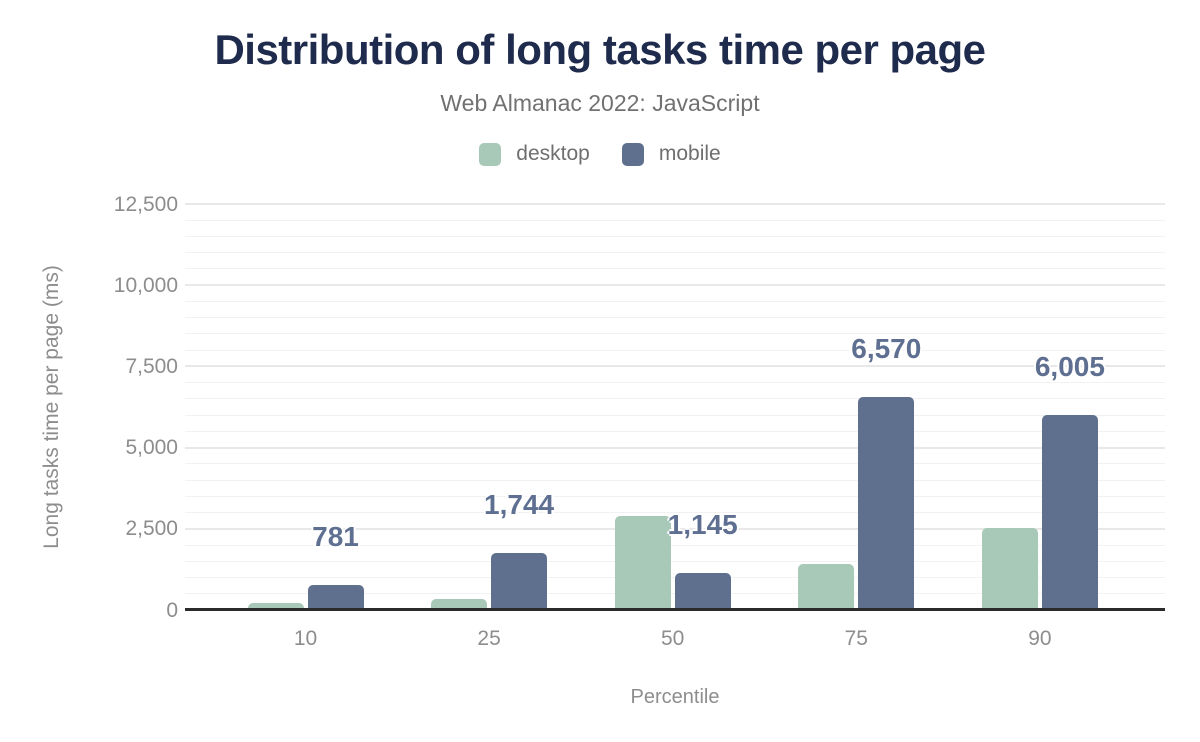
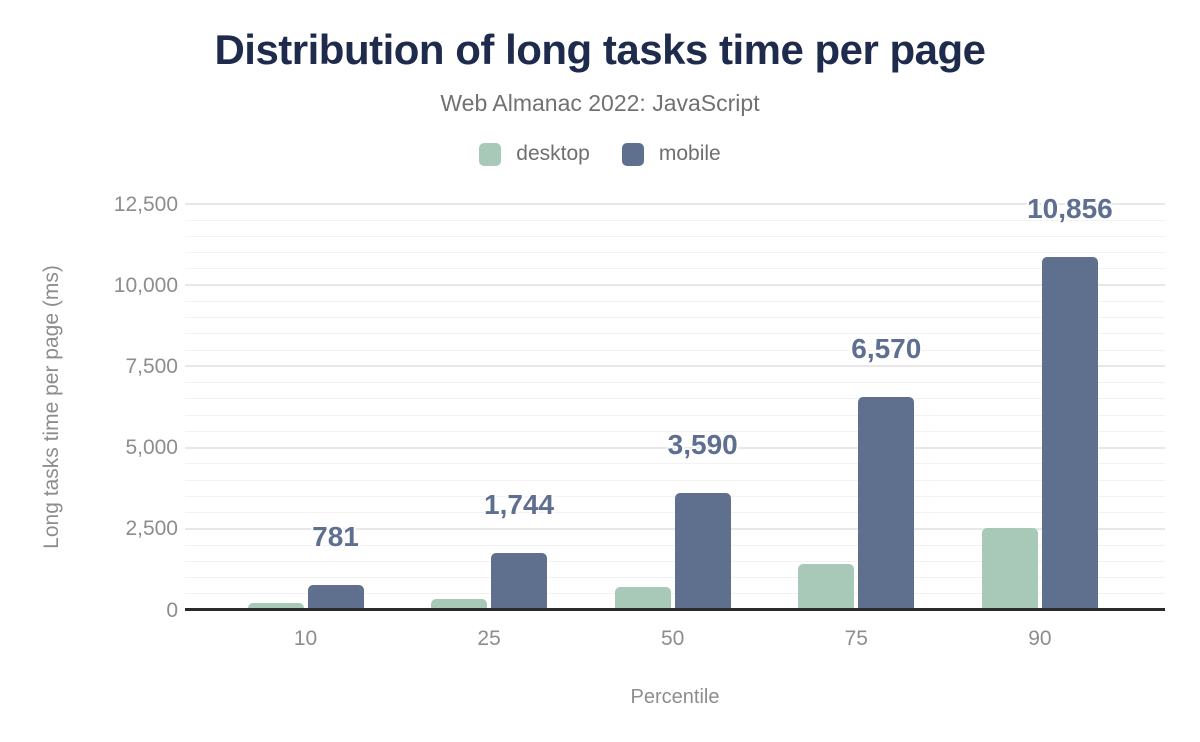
desktop/50: 2900 -> 700
mobile/50: 1,145 -> 3,590
mobile/90: 6,005 -> 10,856
